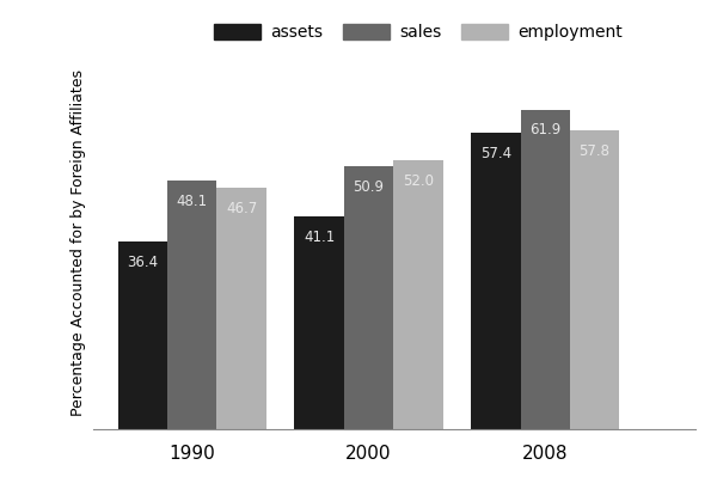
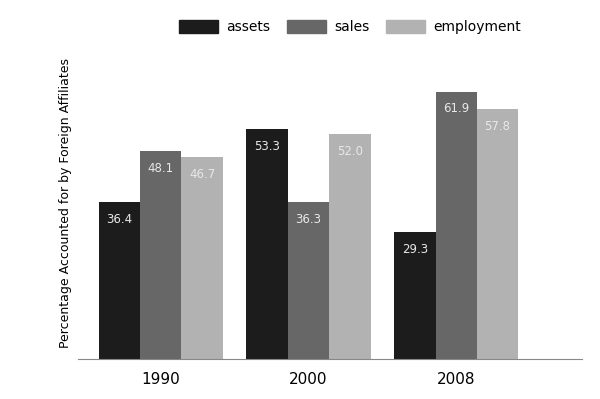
assets/2000: 41.1 -> 53.3
sales/2000: 50.9 -> 36.3
assets/2008: 57.4 -> 29.3
